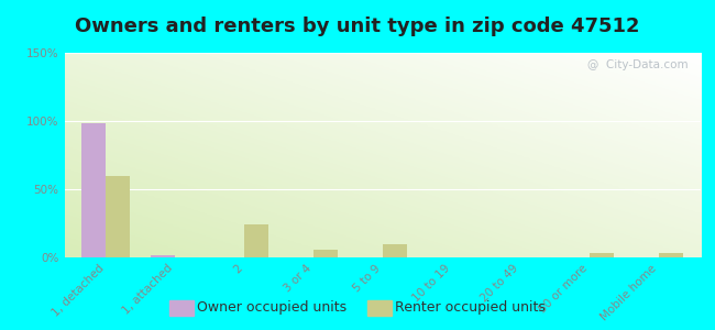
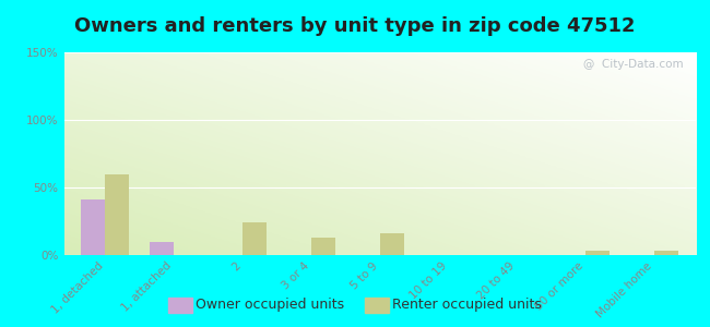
Owner occupied units/1, detached: 98% -> 41%
Owner occupied units/1, attached: 2% -> 10%
Renter occupied units/3 or 4: 6% -> 13%
Renter occupied units/5 to 9: 10% -> 16%
